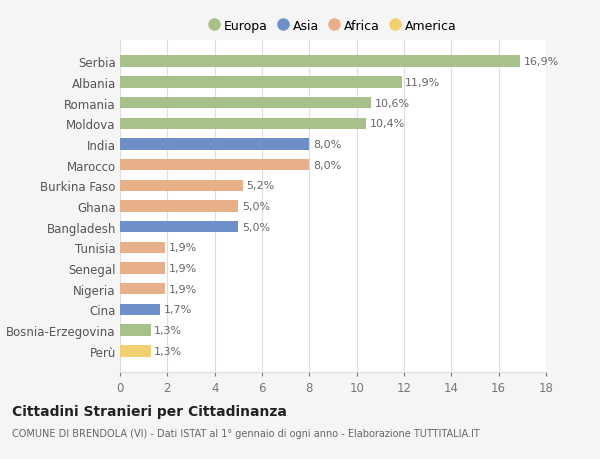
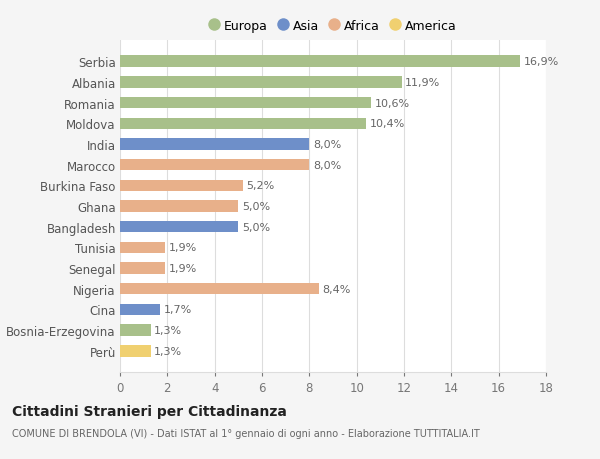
Nigeria: 1,9% -> 8,4%
